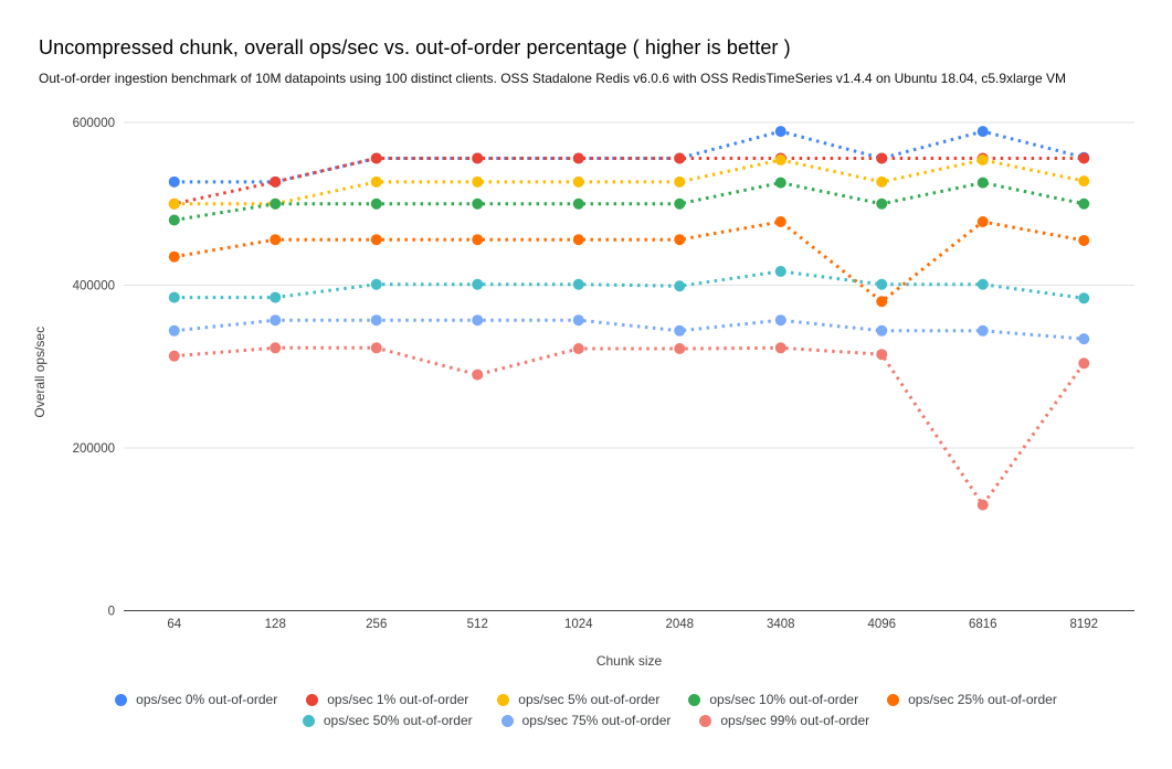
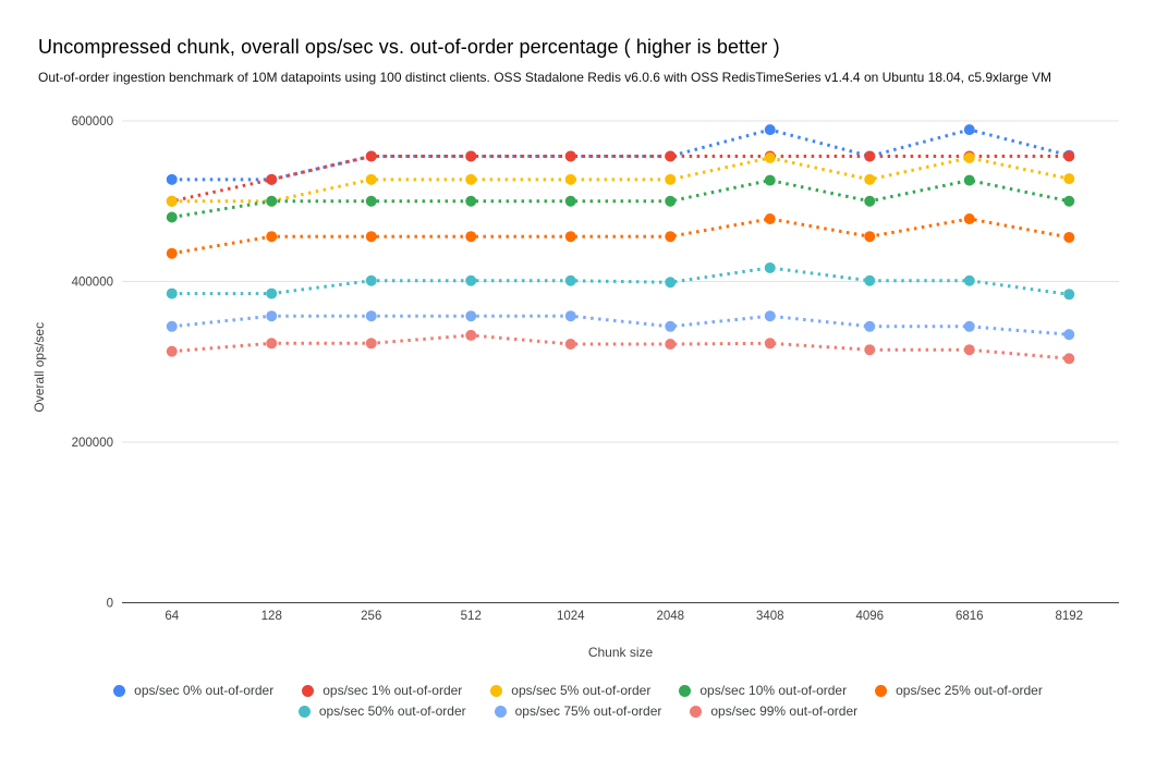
ops/sec 99% out-of-order/512: 290000 -> 330000
ops/sec 25% out-of-order/4096: 380000 -> 460000
ops/sec 99% out-of-order/6816: 130000 -> 320000
